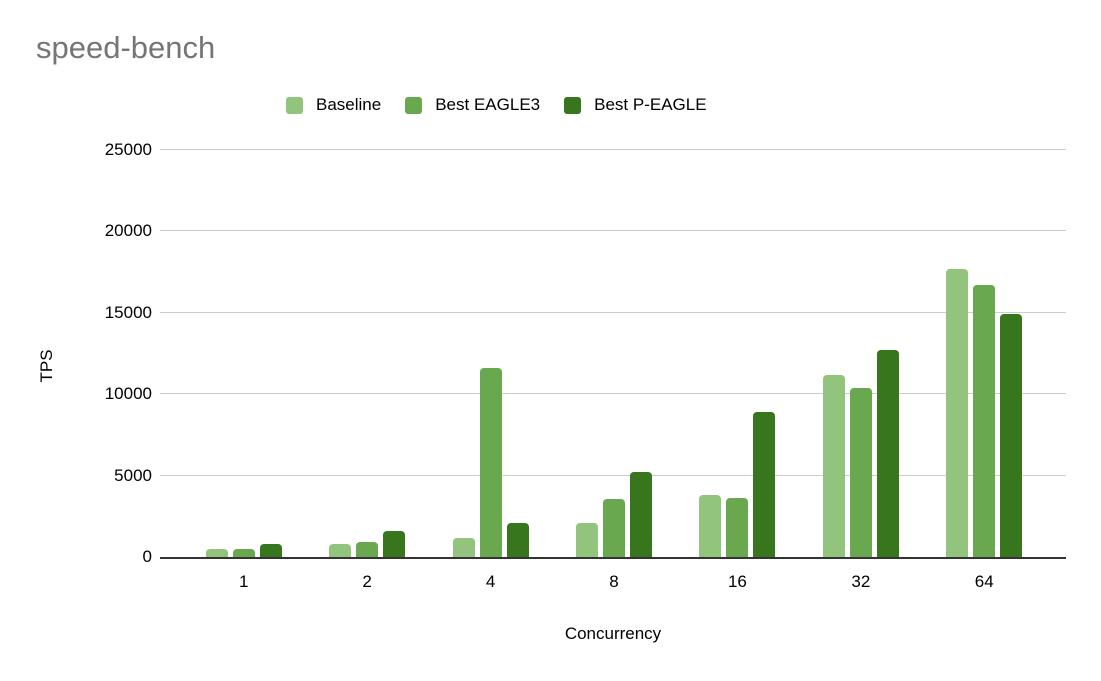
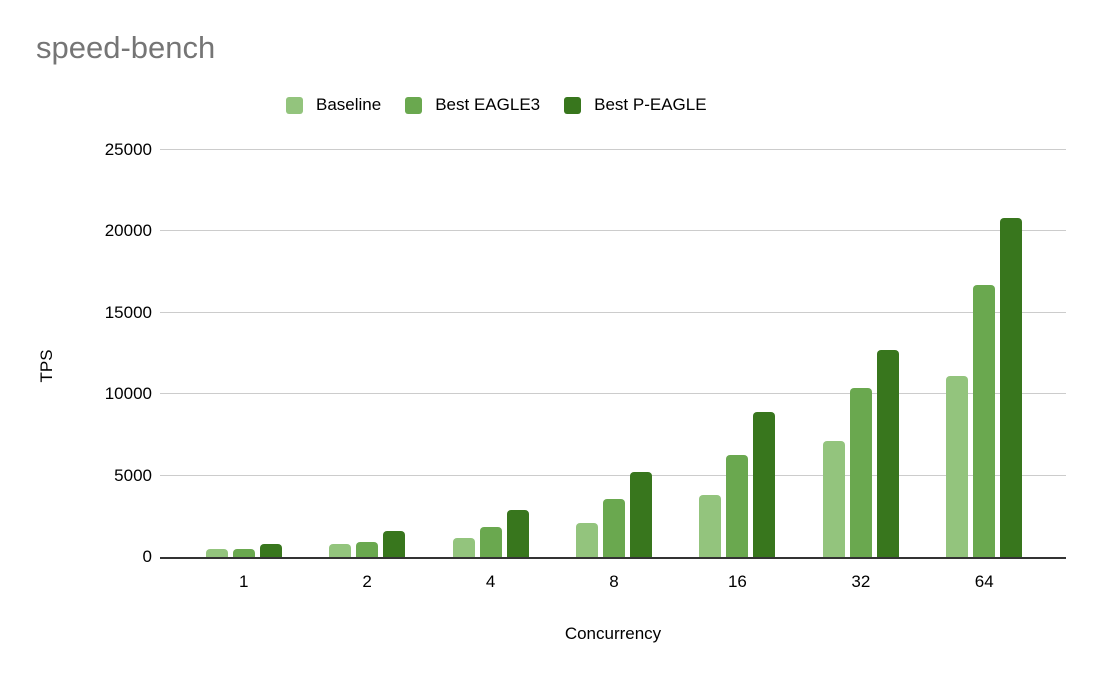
Best EAGLE3/4: 11600 -> 1800
Best P-EAGLE/4: 2100 -> 2900
Best EAGLE3/16: 3600 -> 6200
Baseline/32: 11200 -> 7100
Baseline/64: 17700 -> 11100
Best P-EAGLE/64: 14900 -> 20800
